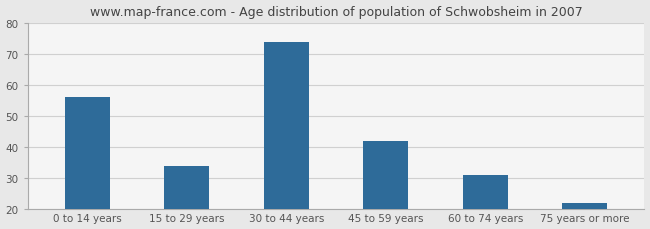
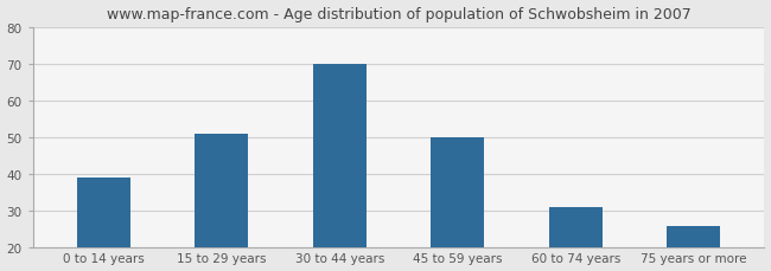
0 to 14 years: 56 -> 39
15 to 29 years: 34 -> 51
30 to 44 years: 74 -> 70
45 to 59 years: 42 -> 50
75 years or more: 22 -> 26
